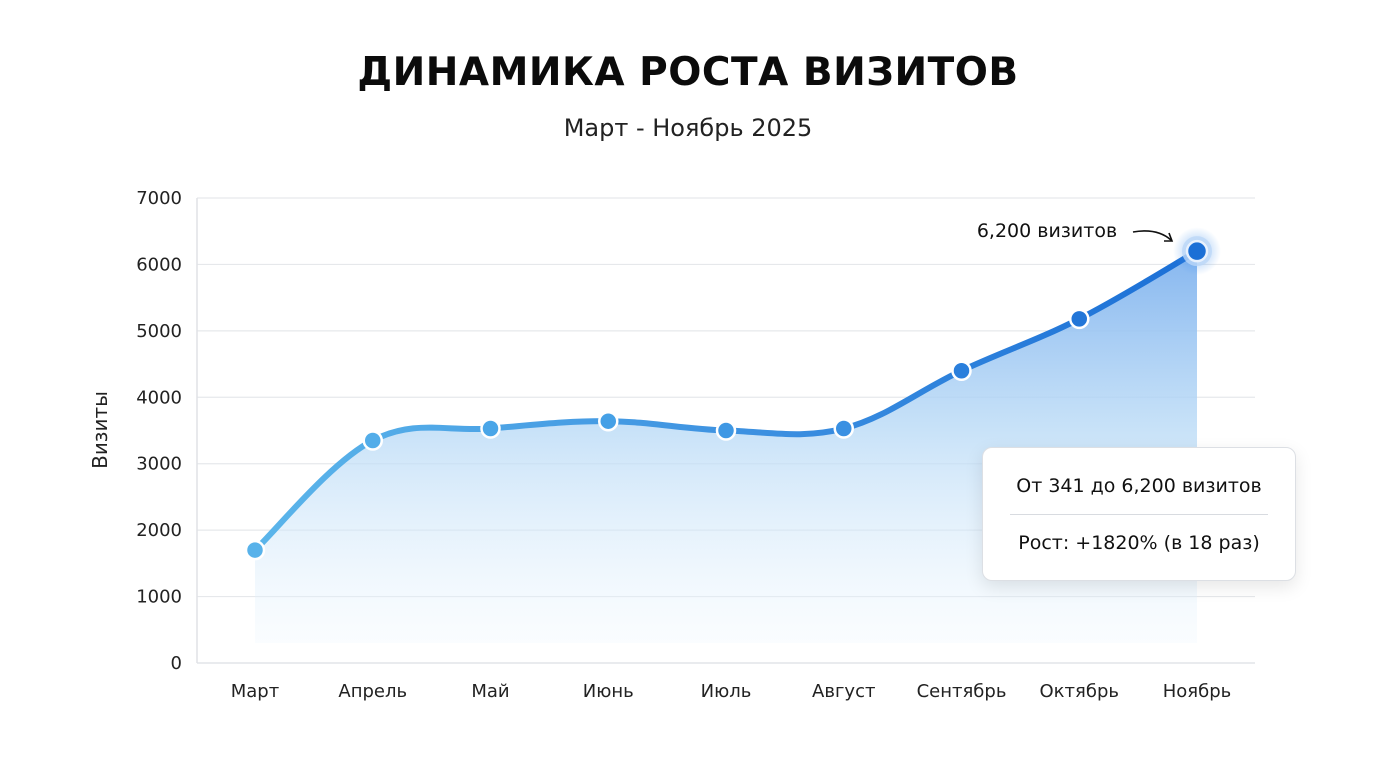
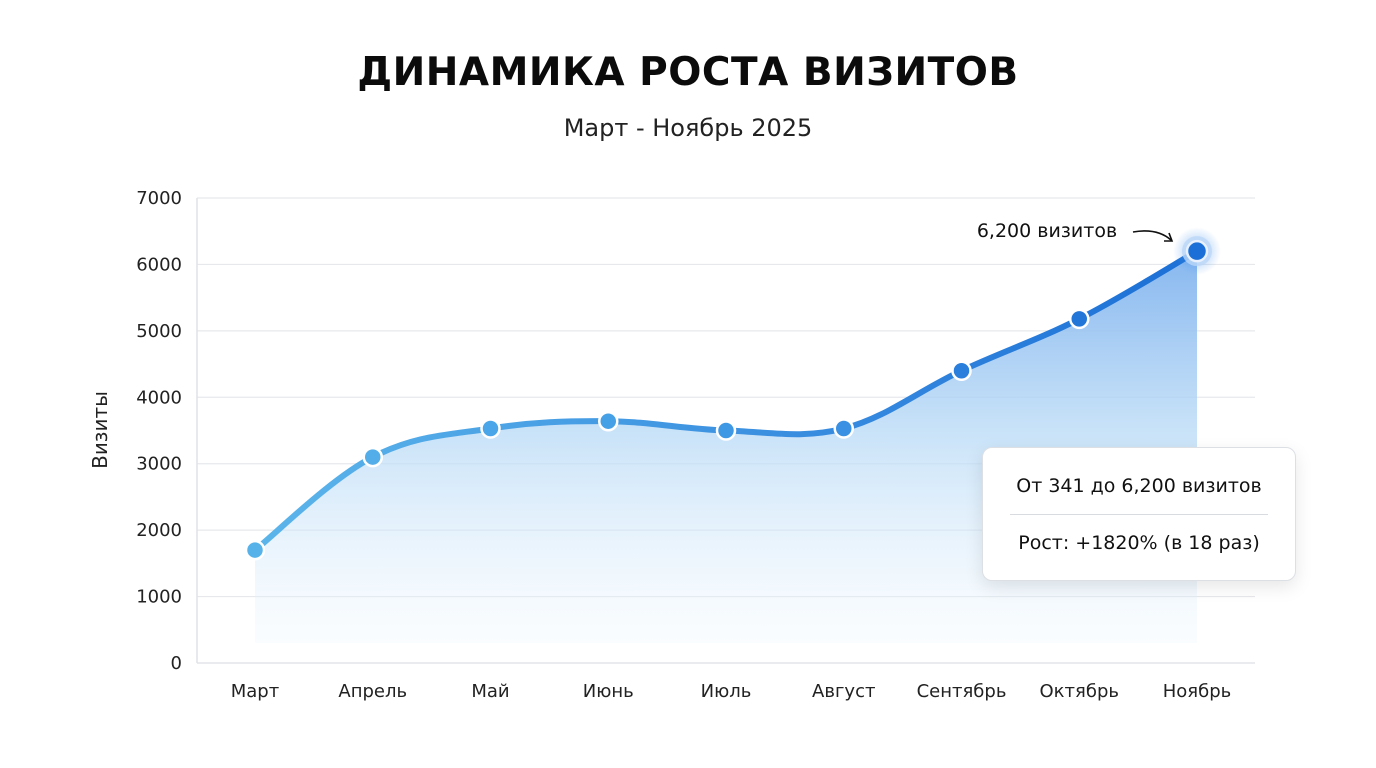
Апрель: 3400 -> 3100
